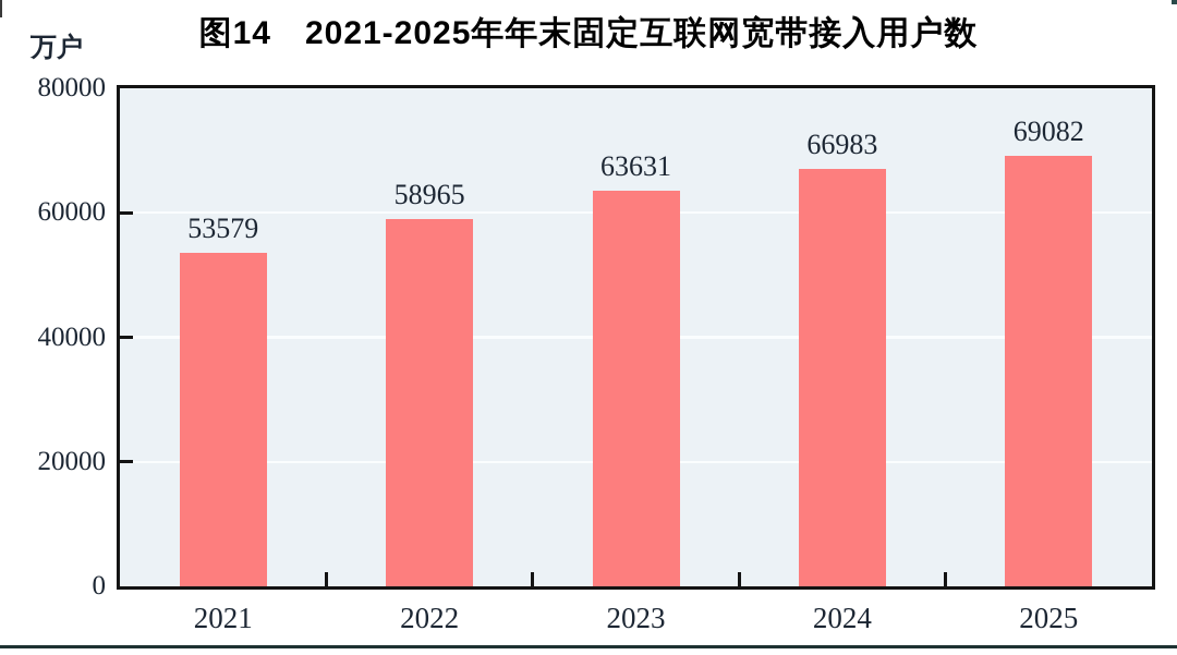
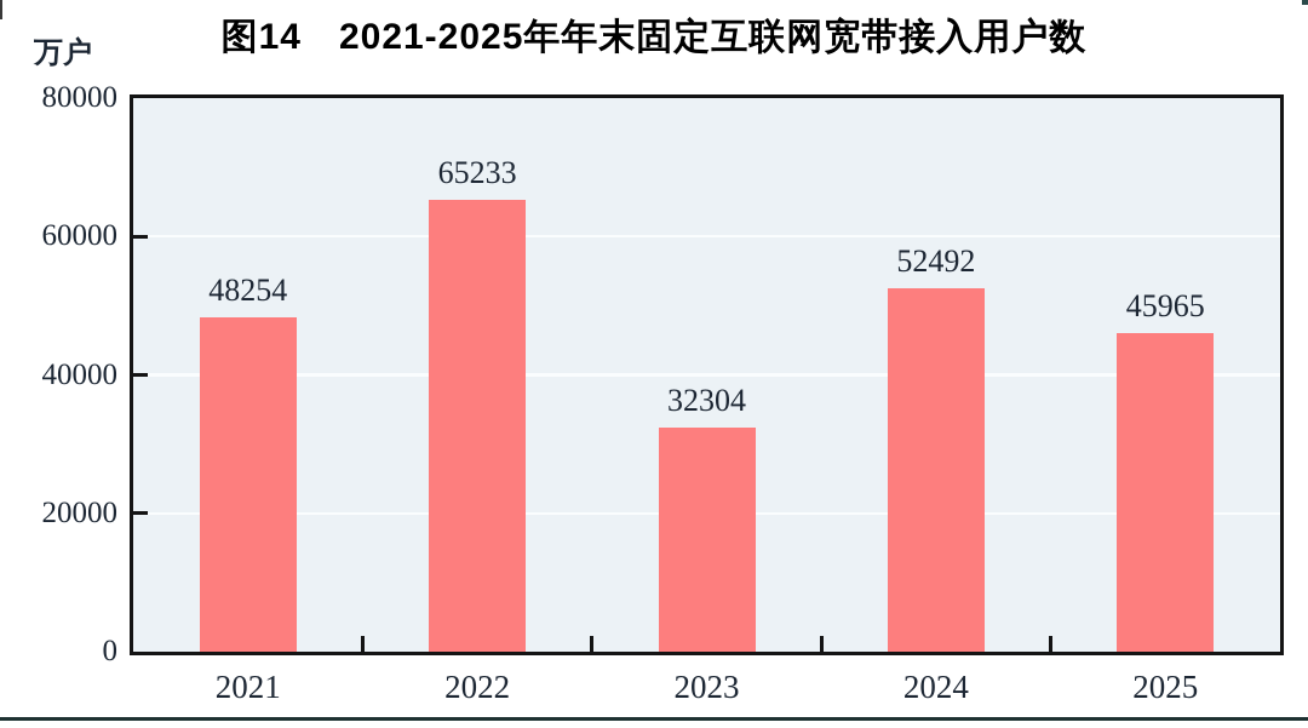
2021: 53579 -> 48254
2022: 58965 -> 65233
2023: 63631 -> 32304
2024: 66983 -> 52492
2025: 69082 -> 45965
